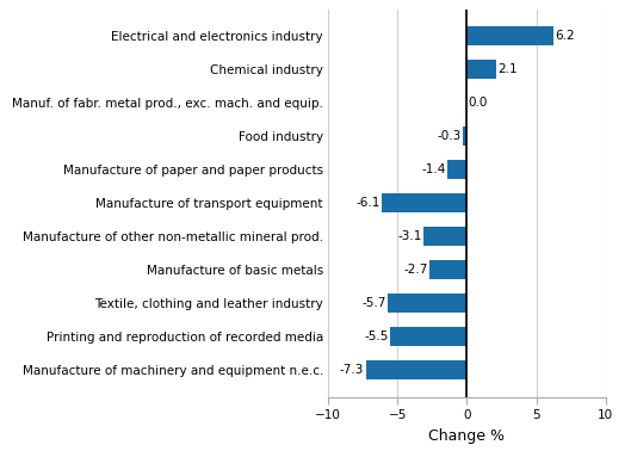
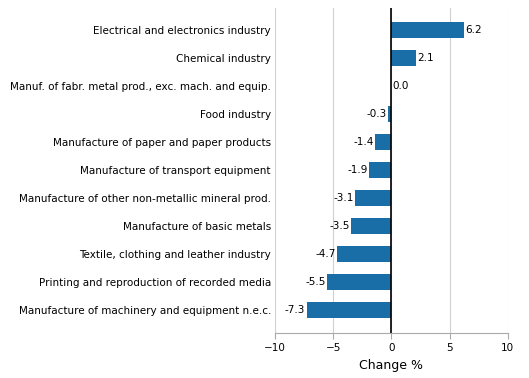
Manufacture of transport equipment: -6.1 -> -1.9
Manufacture of basic metals: -2.7 -> -3.5
Textile, clothing and leather industry: -5.7 -> -4.7
